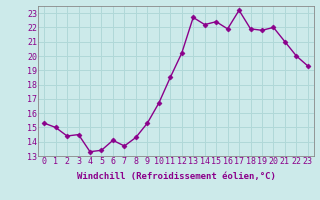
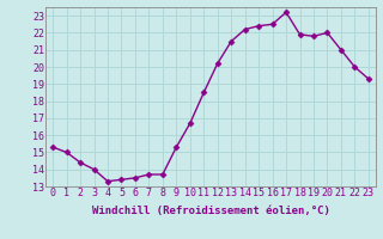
3: 14.5 -> 14.0
6: 14.1 -> 13.5
8: 14.3 -> 13.7
13: 22.7 -> 21.5
16: 21.9 -> 22.5
